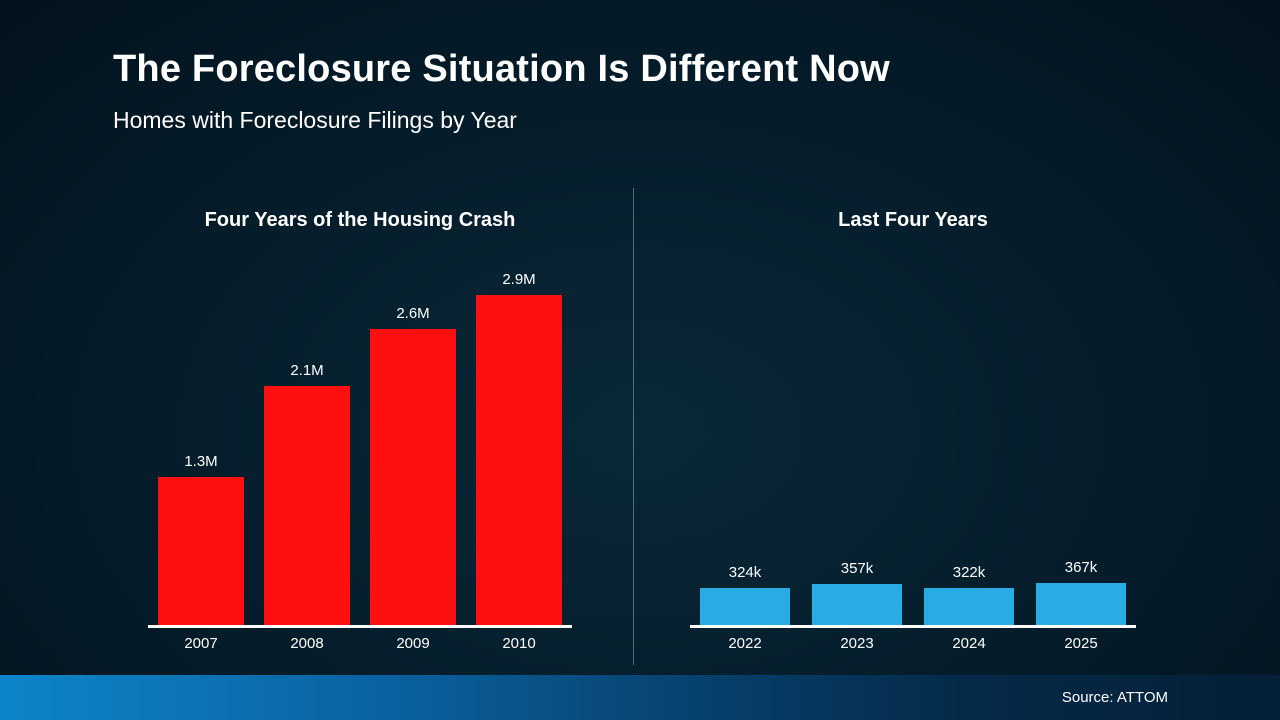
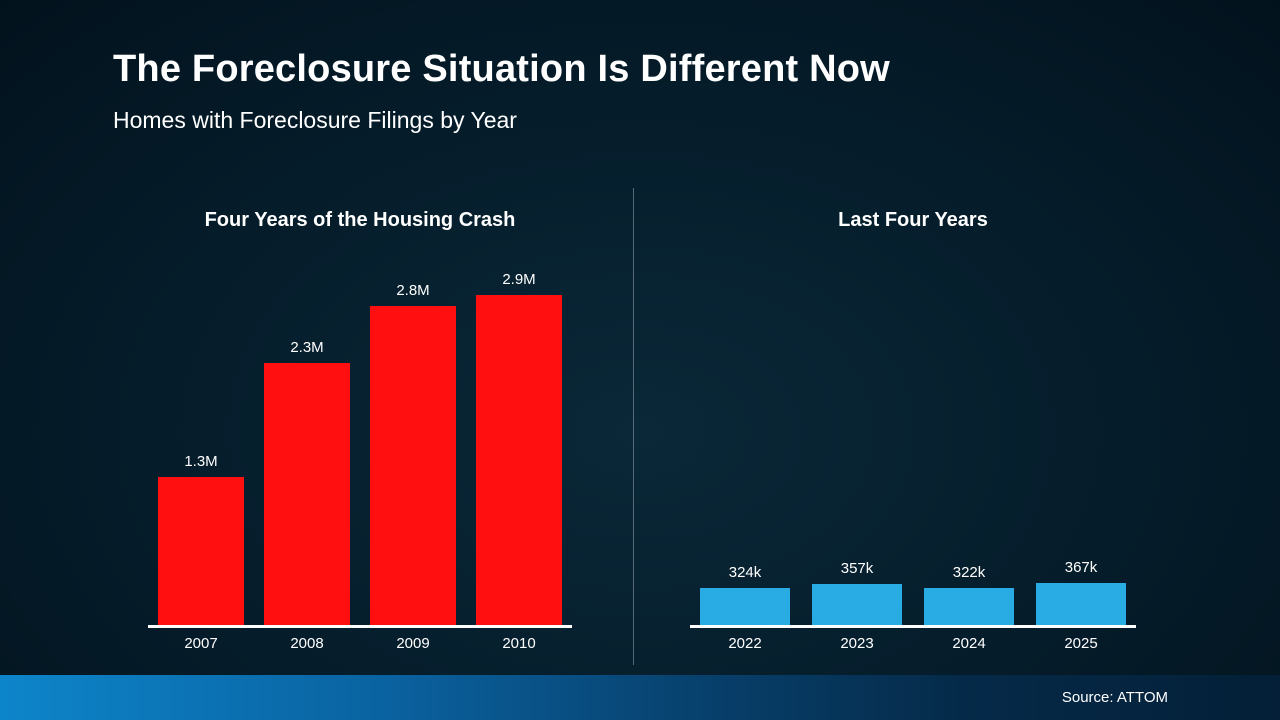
Four Years of the Housing Crash/2008: 2.1M -> 2.3M
Four Years of the Housing Crash/2009: 2.6M -> 2.8M
